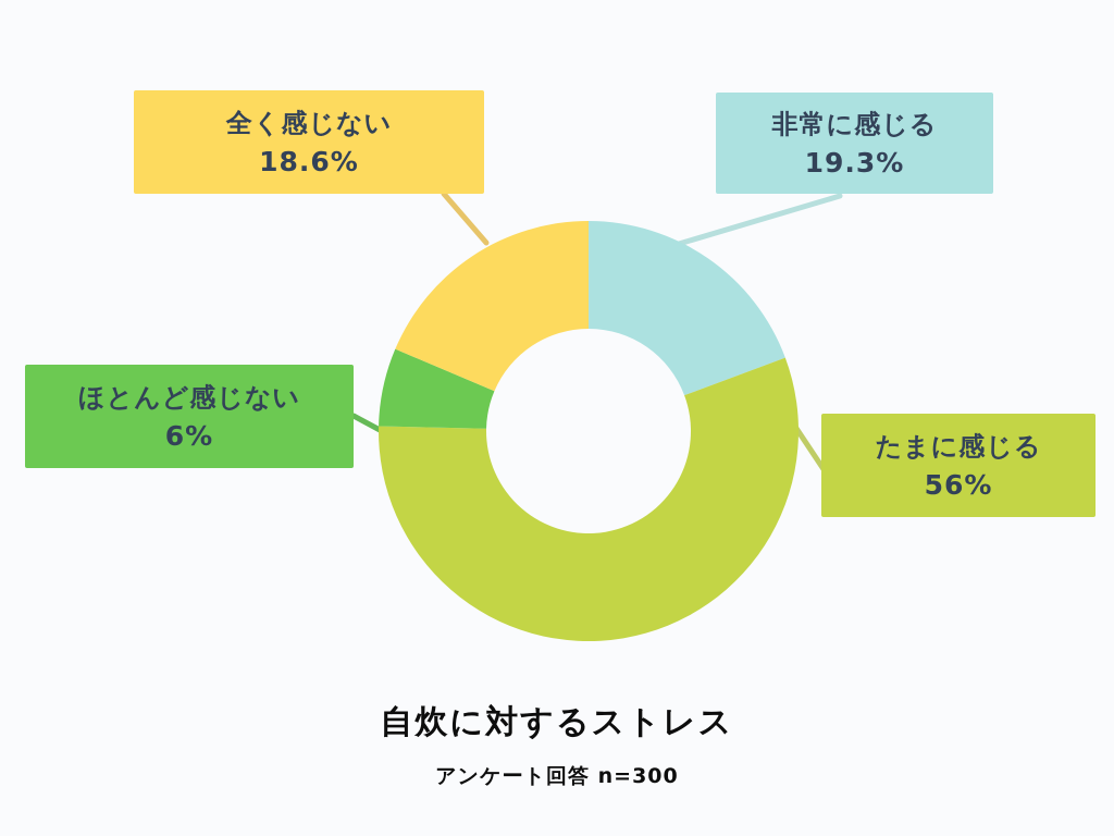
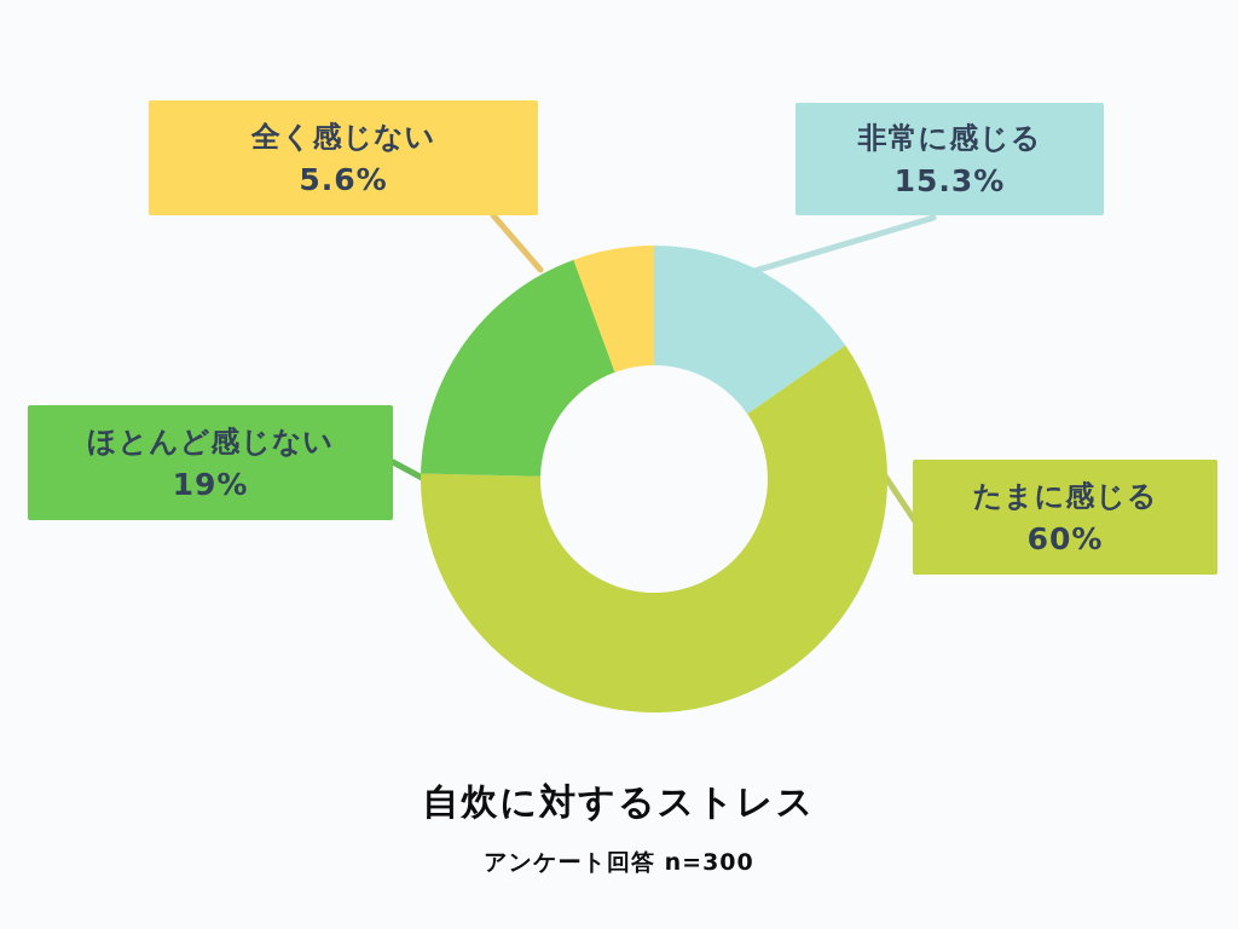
非常に感じる: 19.3% -> 15.3%
たまに感じる: 56% -> 60%
ほとんど感じない: 6% -> 19%
全く感じない: 18.6% -> 5.6%
